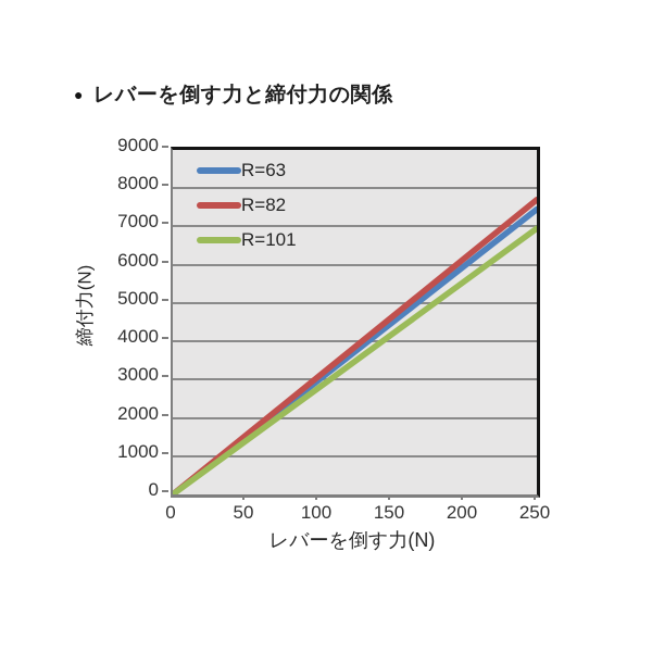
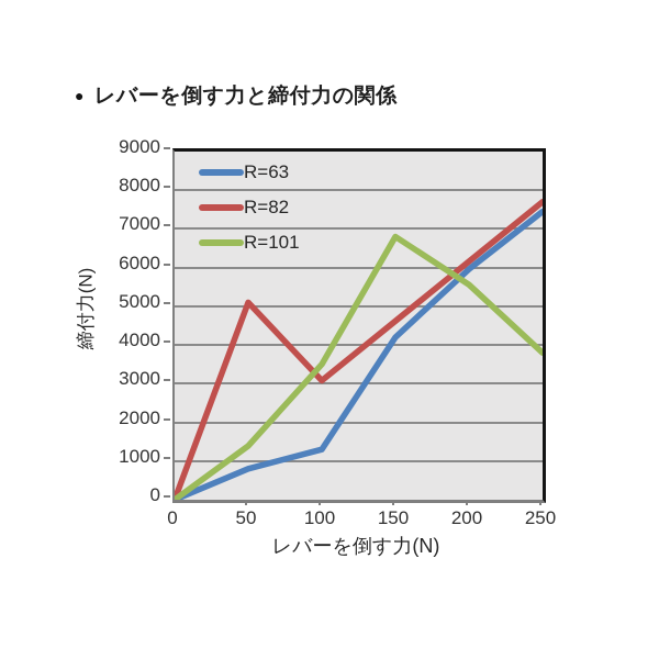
R=63/50: 1500 -> 800
R=82/50: 1500 -> 5100
R=63/100: 3000 -> 1300
R=101/100: 2800 -> 3500
R=63/150: 4500 -> 4200
R=101/150: 4200 -> 6800
R=101/250: 7000 -> 3800
